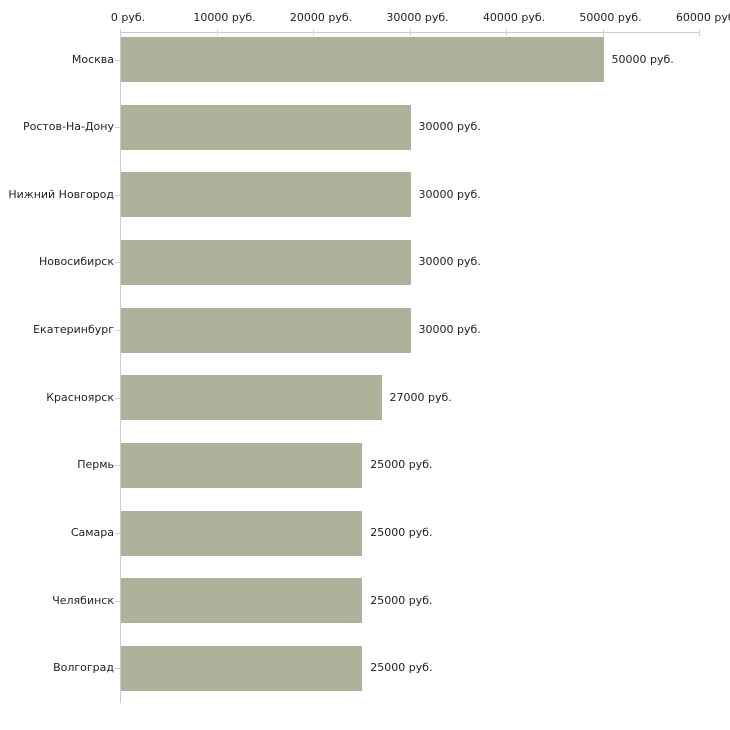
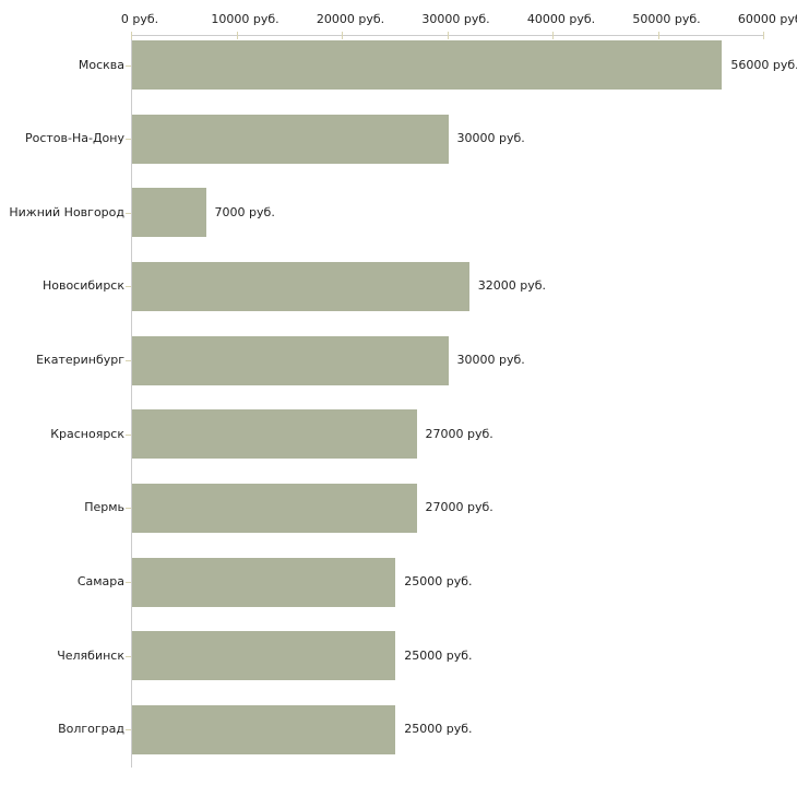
Москва: 50000 -> 56000
Нижний Новгород: 30000 -> 7000
Новосибирск: 30000 -> 32000
Пермь: 25000 -> 27000
